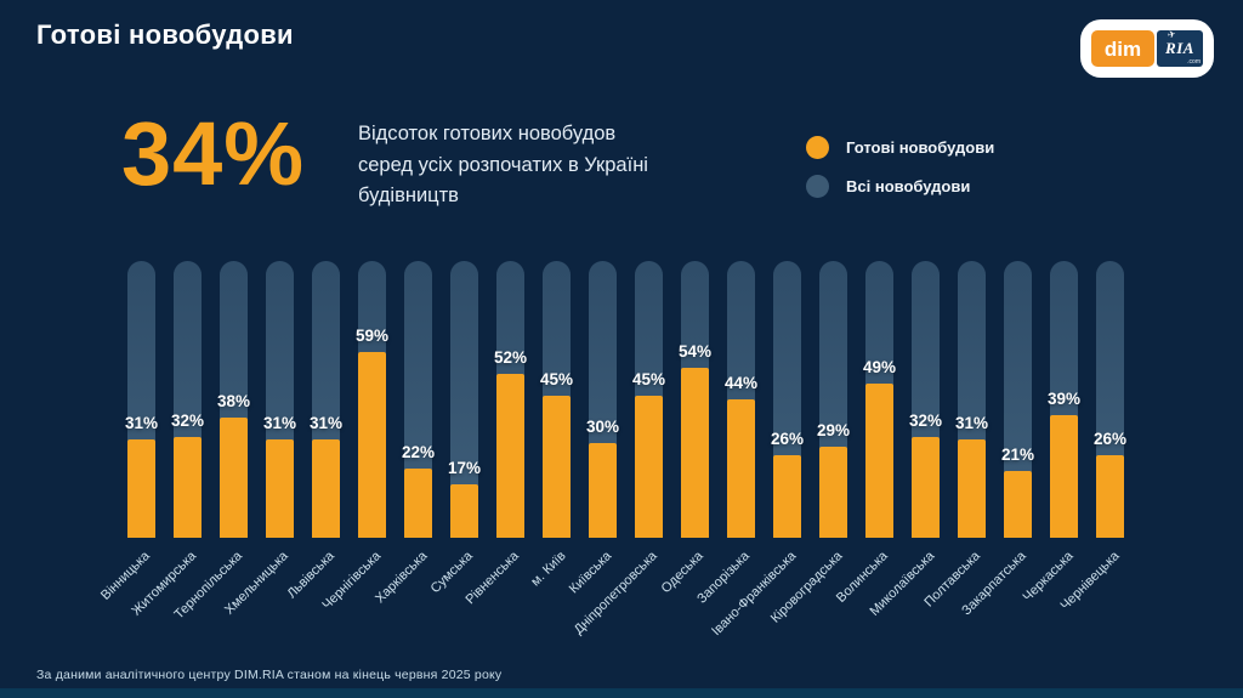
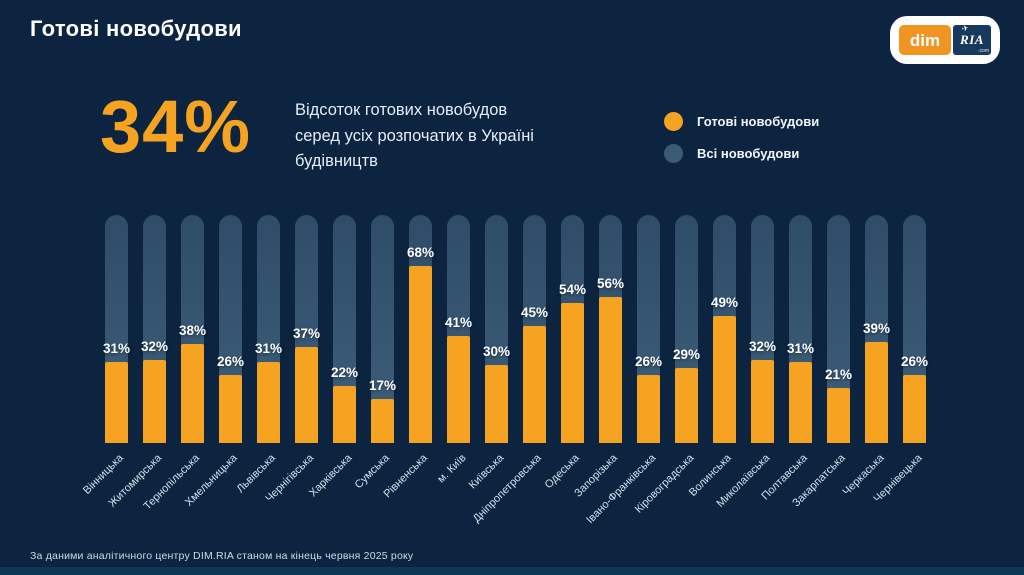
Хмельницька: 31% -> 26%
Чернігівська: 59% -> 37%
Рівненська: 52% -> 68%
м. Київ: 45% -> 41%
Запорізька: 44% -> 56%
